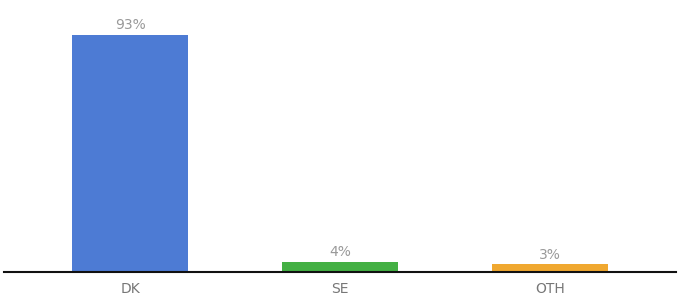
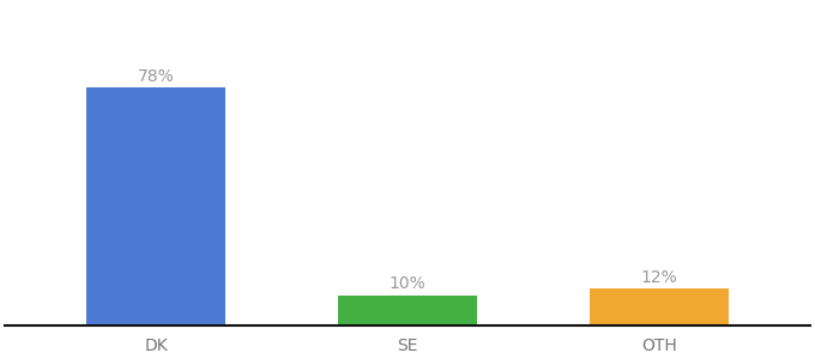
DK: 93% -> 78%
SE: 4% -> 10%
OTH: 3% -> 12%
